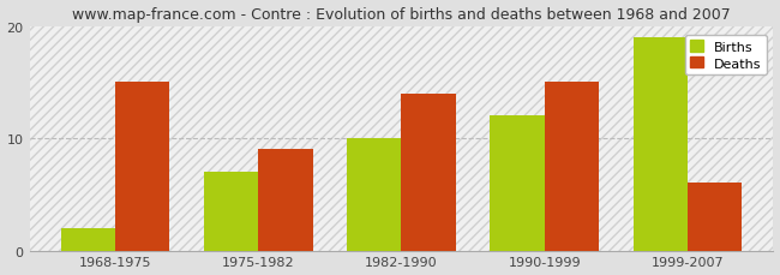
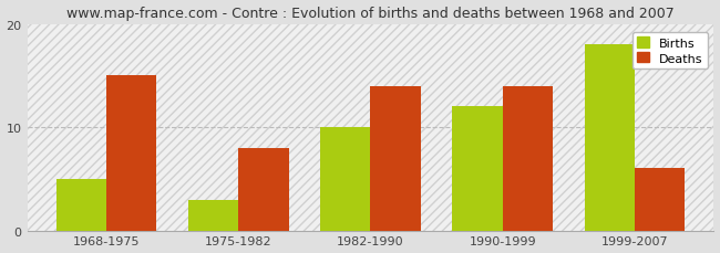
Births/1968-1975: 2 -> 5
Births/1975-1982: 7 -> 3
Deaths/1975-1982: 9 -> 8
Deaths/1990-1999: 15 -> 14
Births/1999-2007: 19 -> 18
